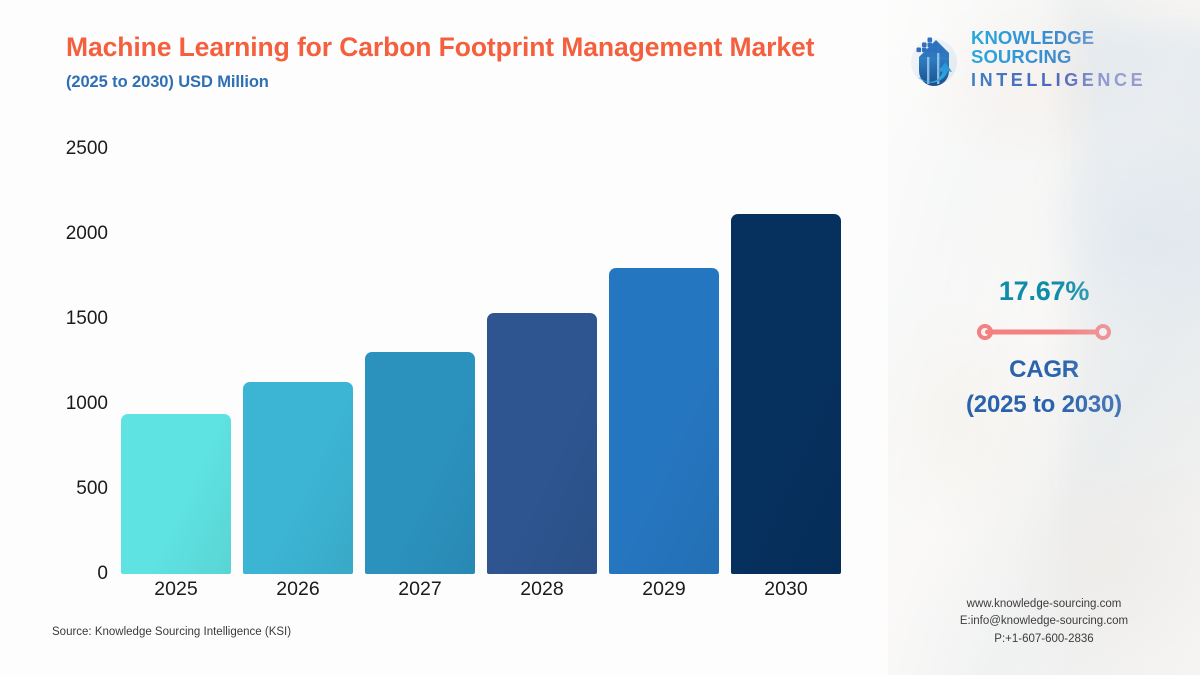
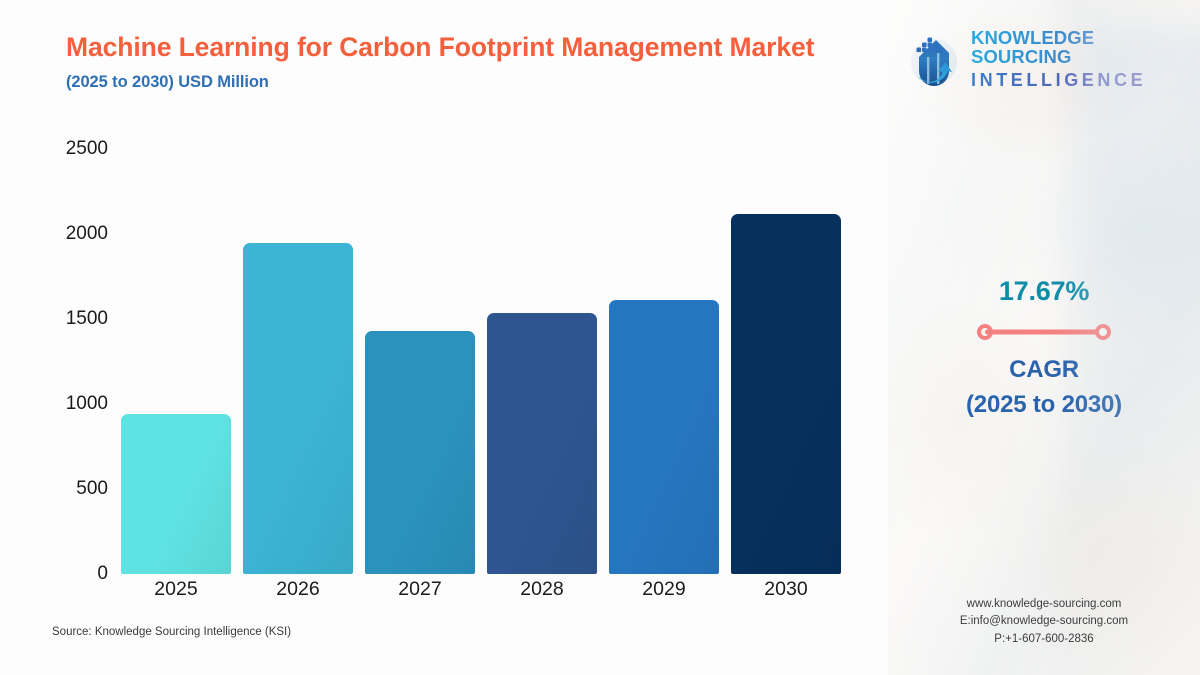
2026: 1130 -> 1950
2027: 1310 -> 1430
2029: 1800 -> 1610
